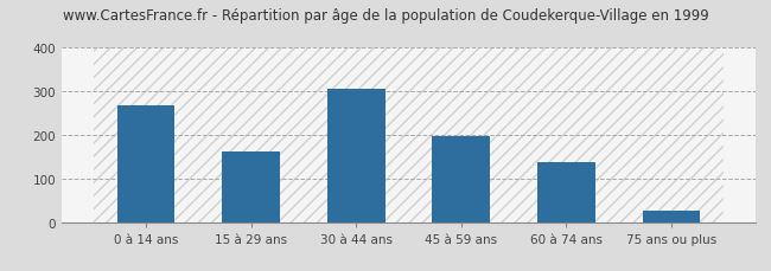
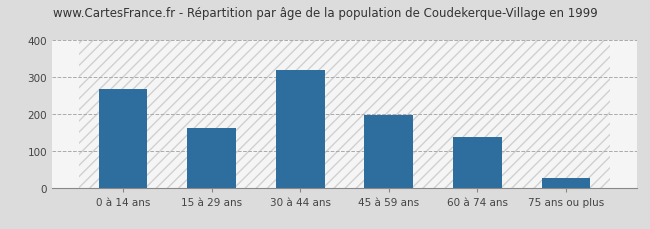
30 à 44 ans: 305 -> 320
